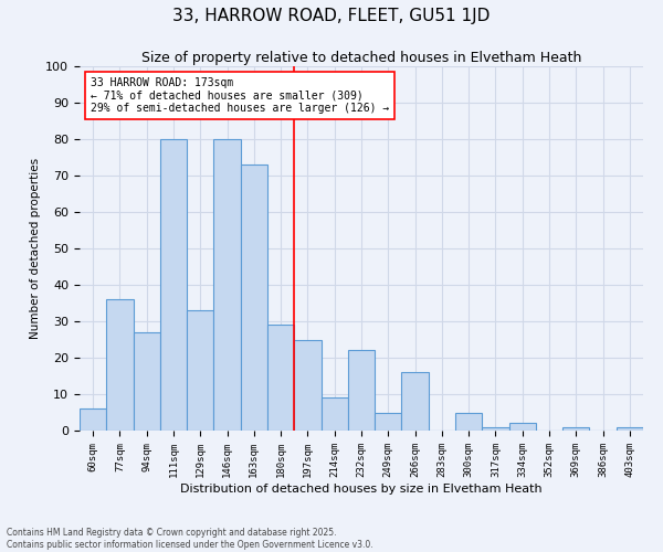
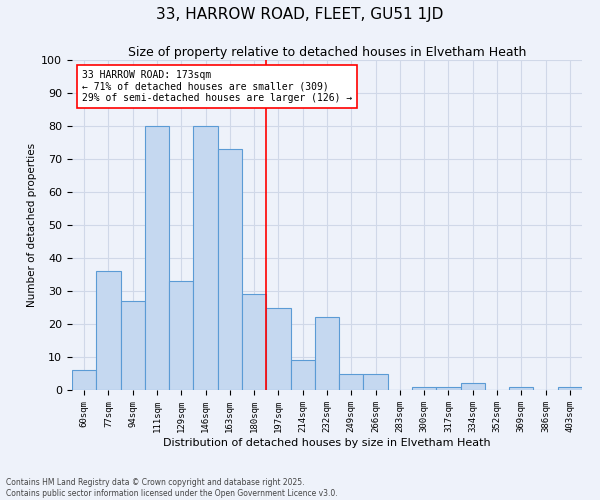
266sqm: 16 -> 5
300sqm: 5 -> 1
